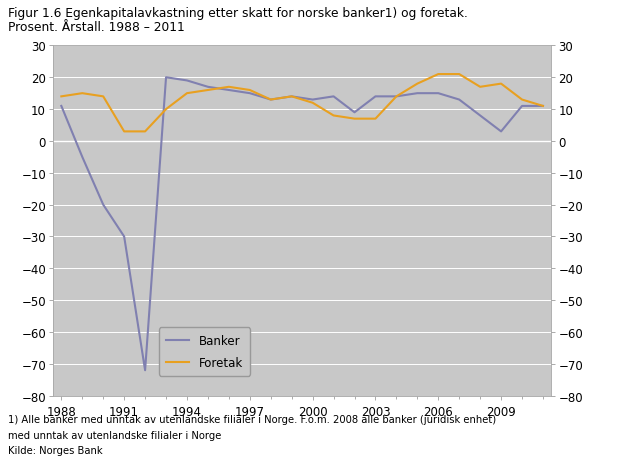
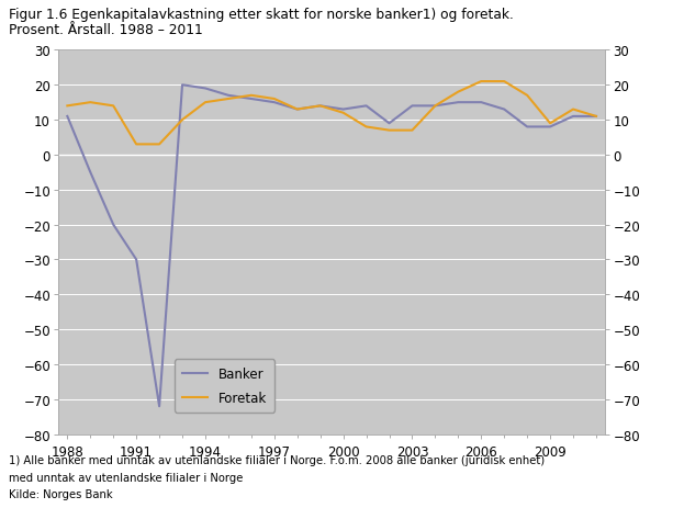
Banker/2009: 3 -> 8
Foretak/2009: 18 -> 9
